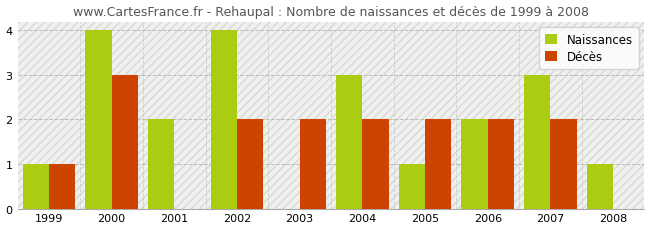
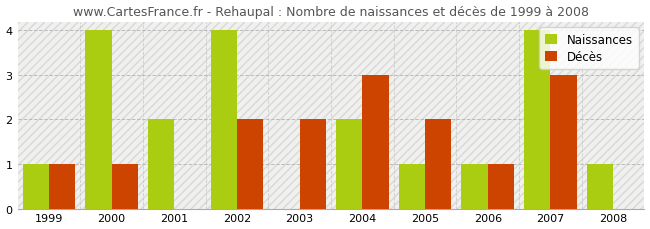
Décès/2000: 3 -> 1
Naissances/2004: 3 -> 2
Décès/2004: 2 -> 3
Naissances/2006: 2 -> 1
Décès/2006: 2 -> 1
Naissances/2007: 3 -> 4
Décès/2007: 2 -> 3
